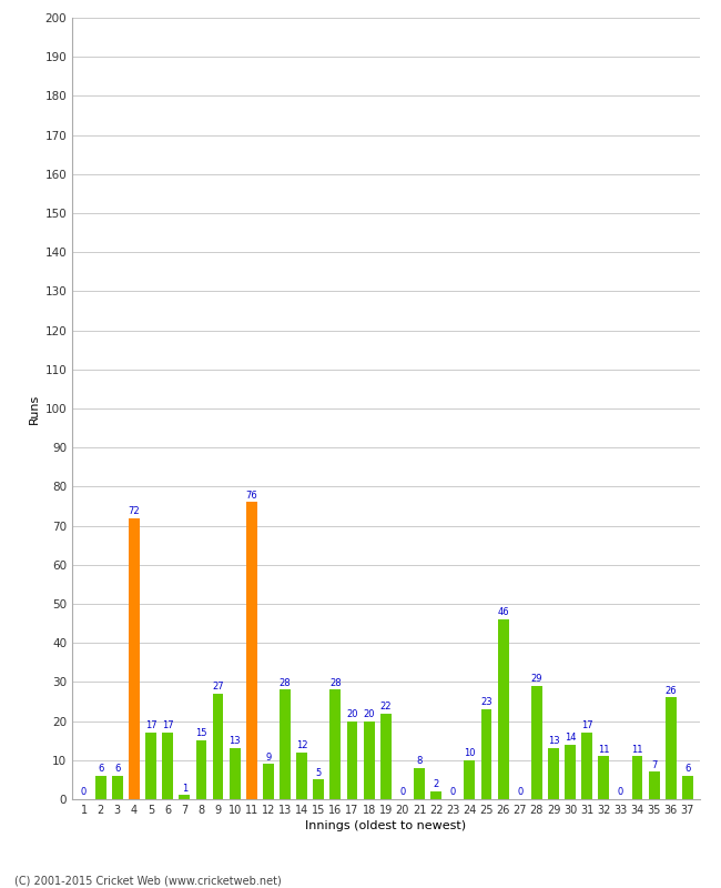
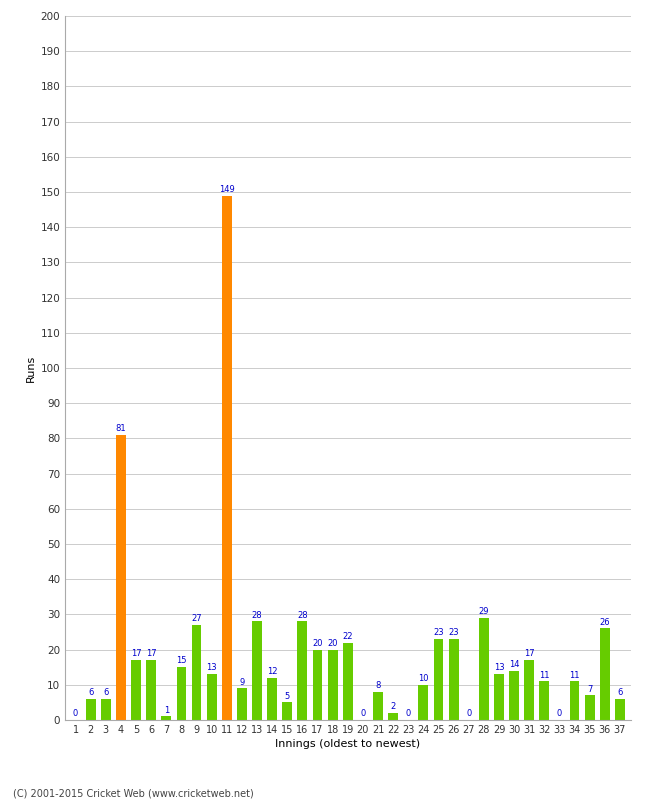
4: 72 -> 81
11: 76 -> 149
26: 46 -> 23
